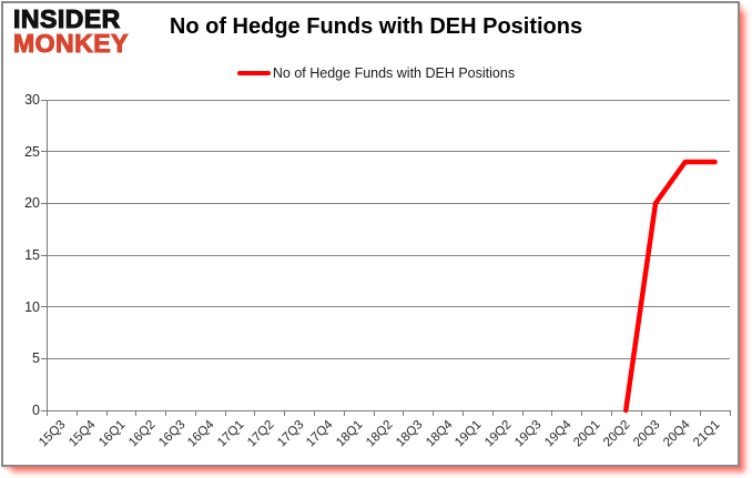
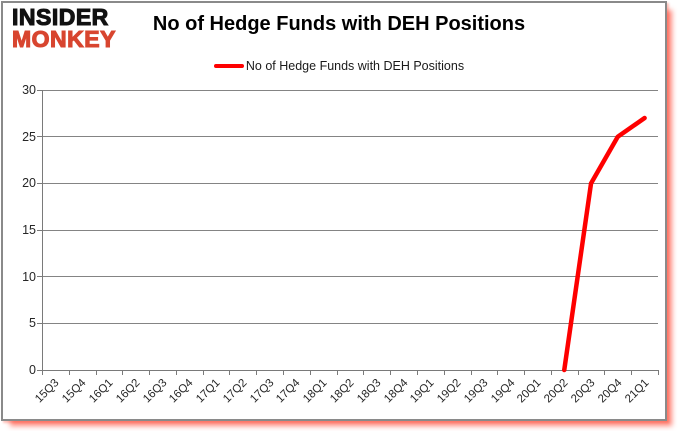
20Q4: 24 -> 25
21Q1: 24 -> 27
